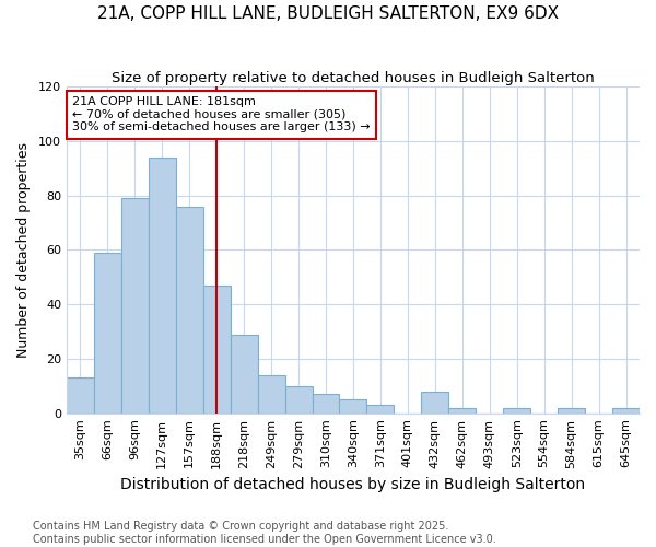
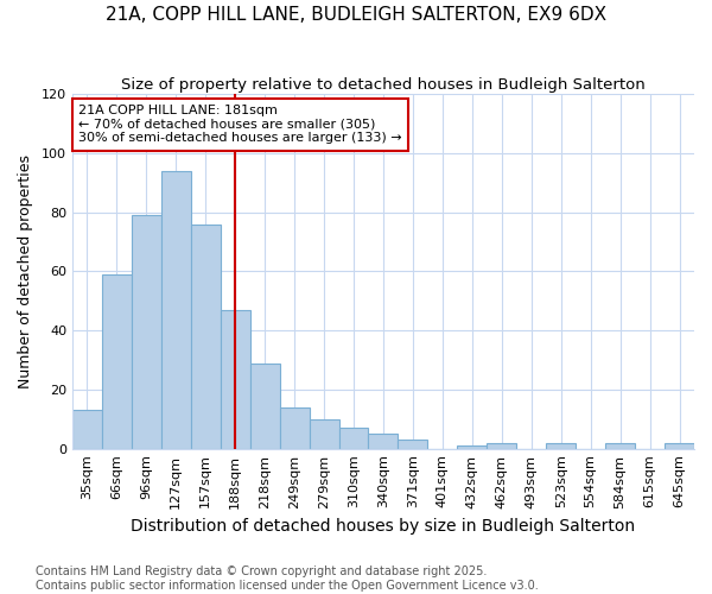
432sqm: 8 -> 1
